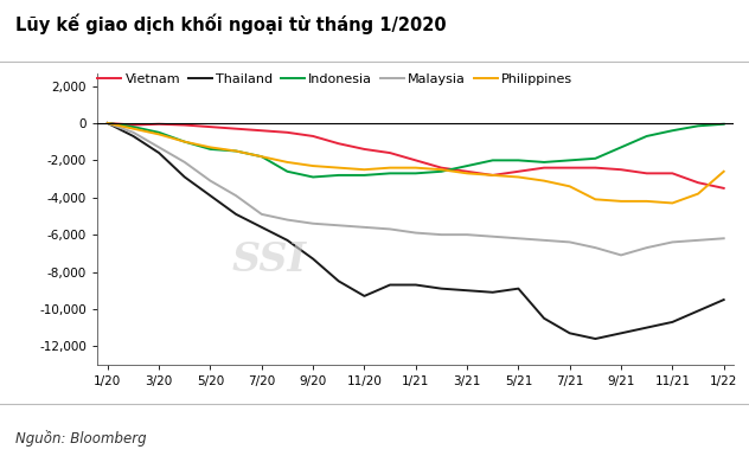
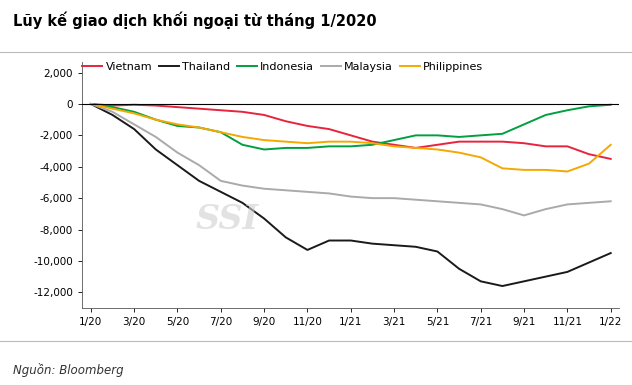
Thailand/5/21: -8,900 -> -9,400
